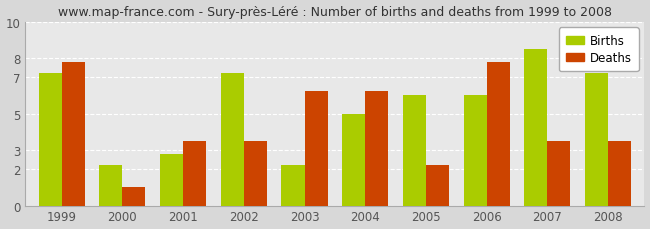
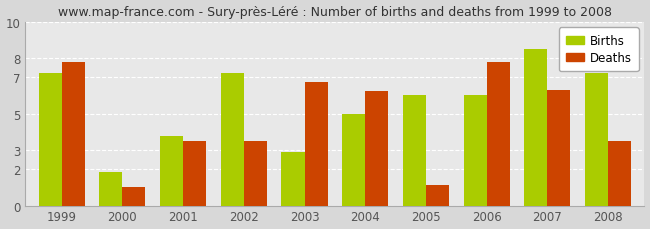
Births/2000: 2.2 -> 1.8
Births/2001: 2.8 -> 3.8
Births/2003: 2.2 -> 2.9
Deaths/2003: 6.2 -> 6.7
Deaths/2005: 2.2 -> 1.1
Deaths/2007: 3.5 -> 6.3
